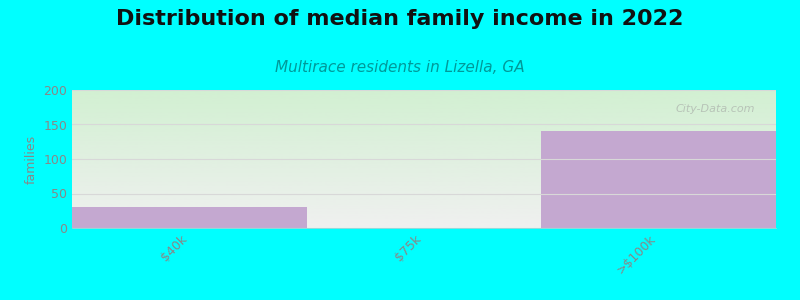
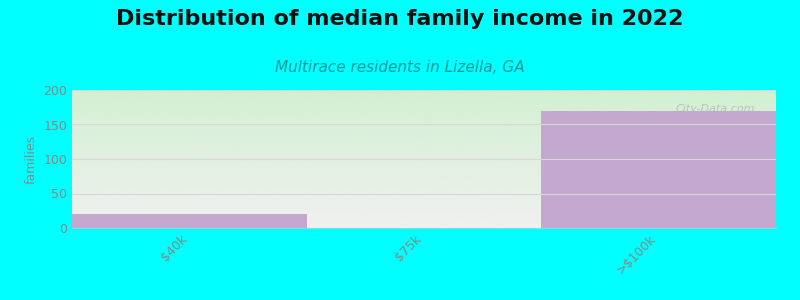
$40k: 30 -> 20
>$100k: 140 -> 170
